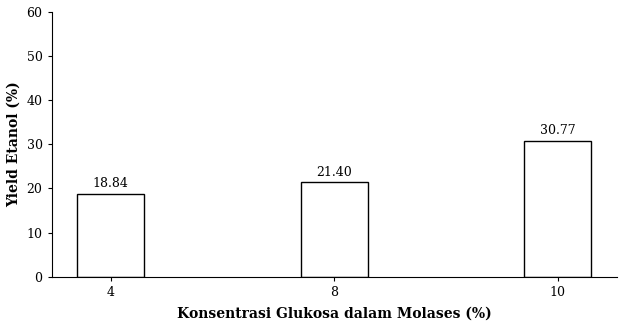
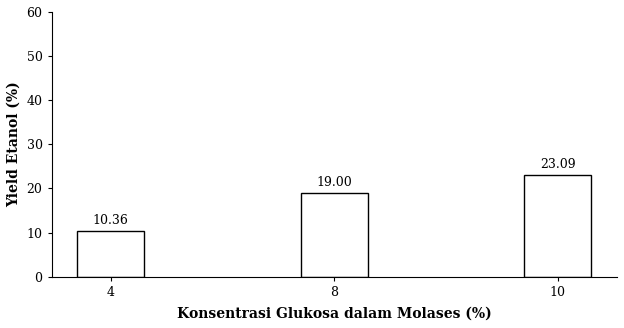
4: 18.84 -> 10.36
8: 21.40 -> 19.00
10: 30.77 -> 23.09
